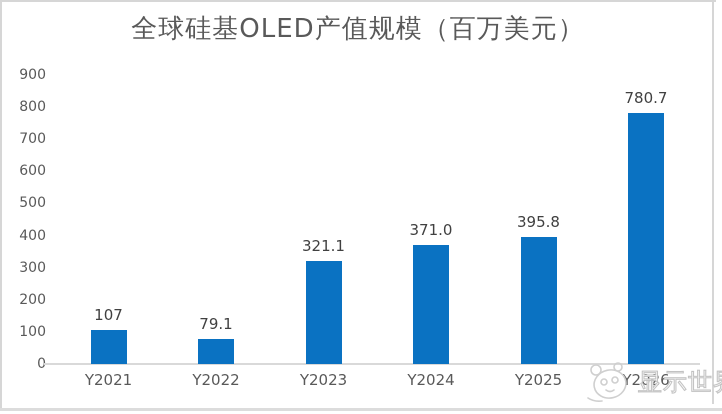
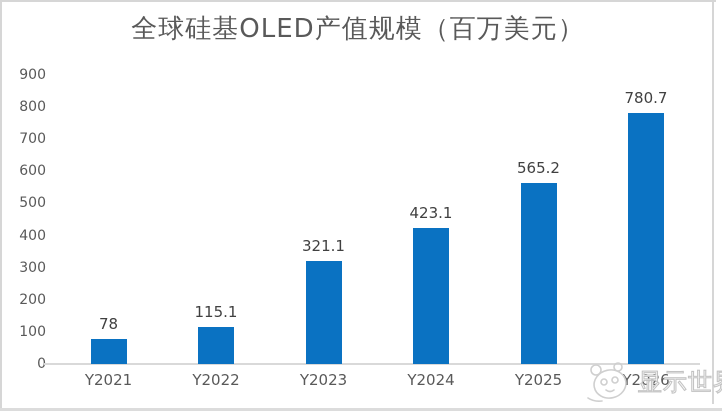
Y2021: 107 -> 78
Y2022: 79.1 -> 115.1
Y2024: 371.0 -> 423.1
Y2025: 395.8 -> 565.2
